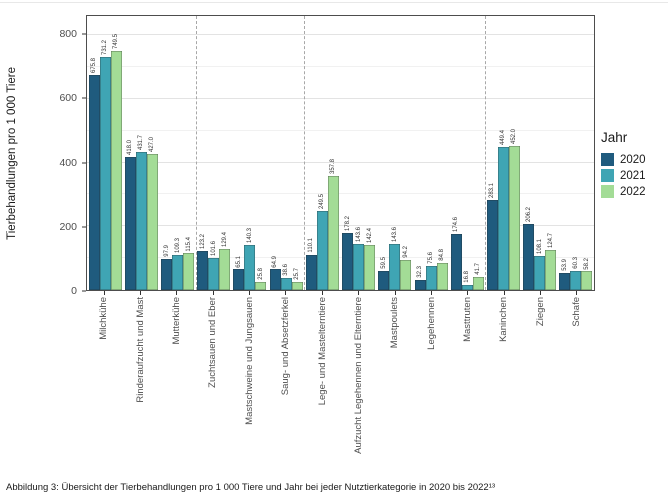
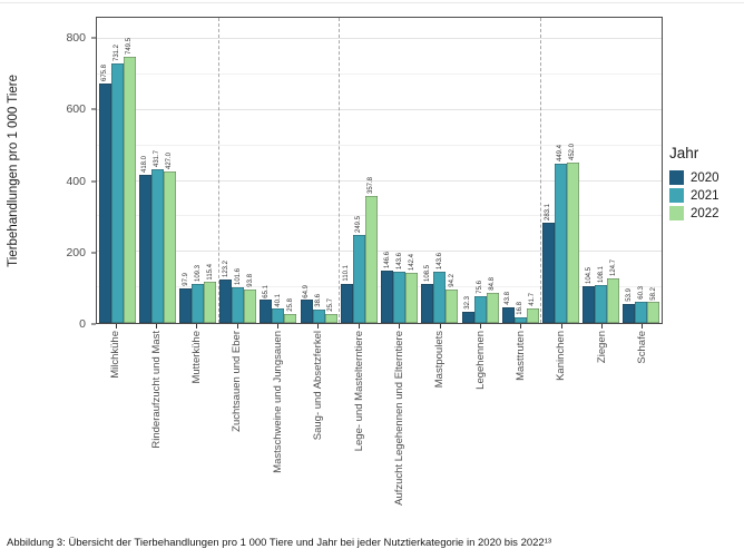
2022/Zuchtsauen und Eber: 129.4 -> 93.8
2021/Mastschweine und Jungsauen: 140.3 -> 40.1
2020/Aufzucht Legehennen und Elterntiere: 178.2 -> 146.6
2020/Mastpoulets: 59.5 -> 108.5
2020/Masttruten: 174.6 -> 43.8
2020/Ziegen: 206.2 -> 104.5
